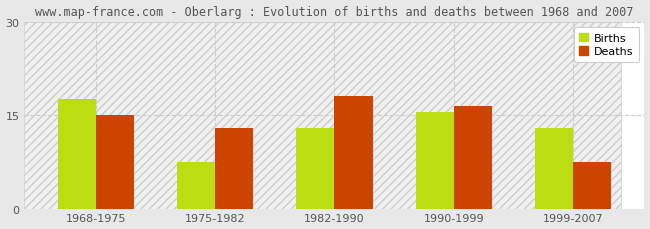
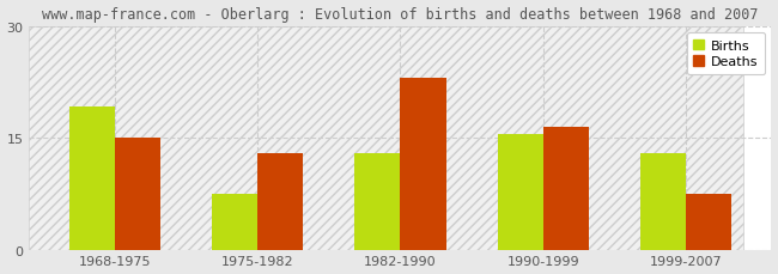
Births/1968-1975: 17.5 -> 19.2
Deaths/1982-1990: 18.0 -> 23.0
